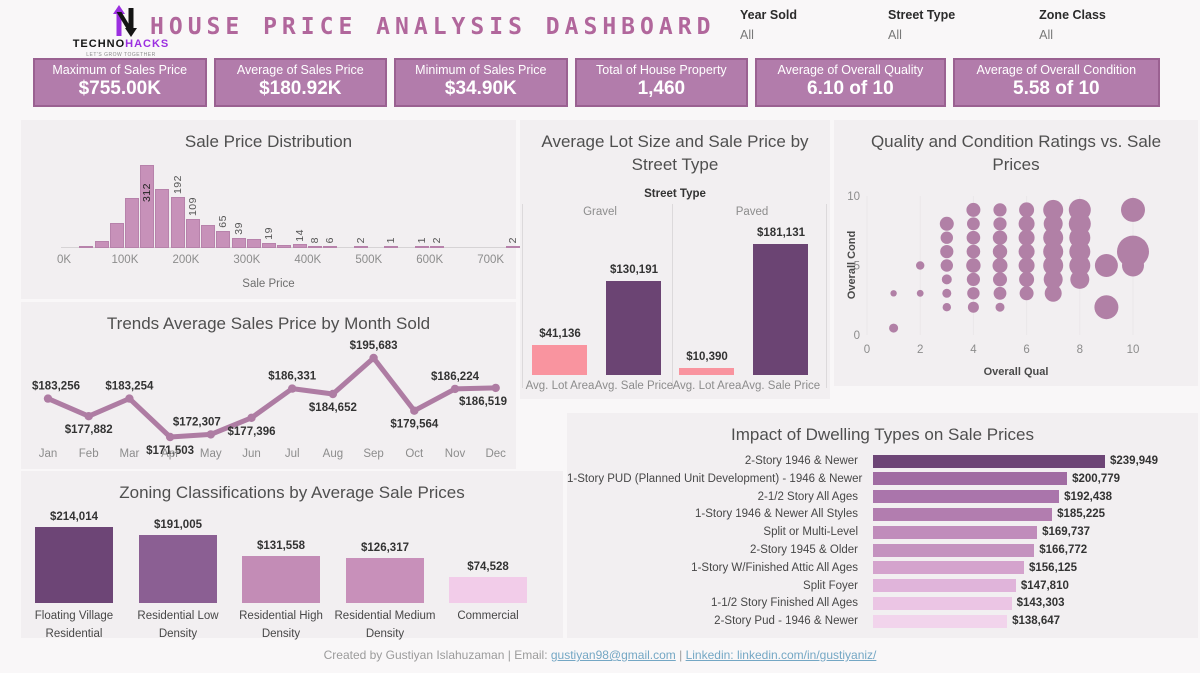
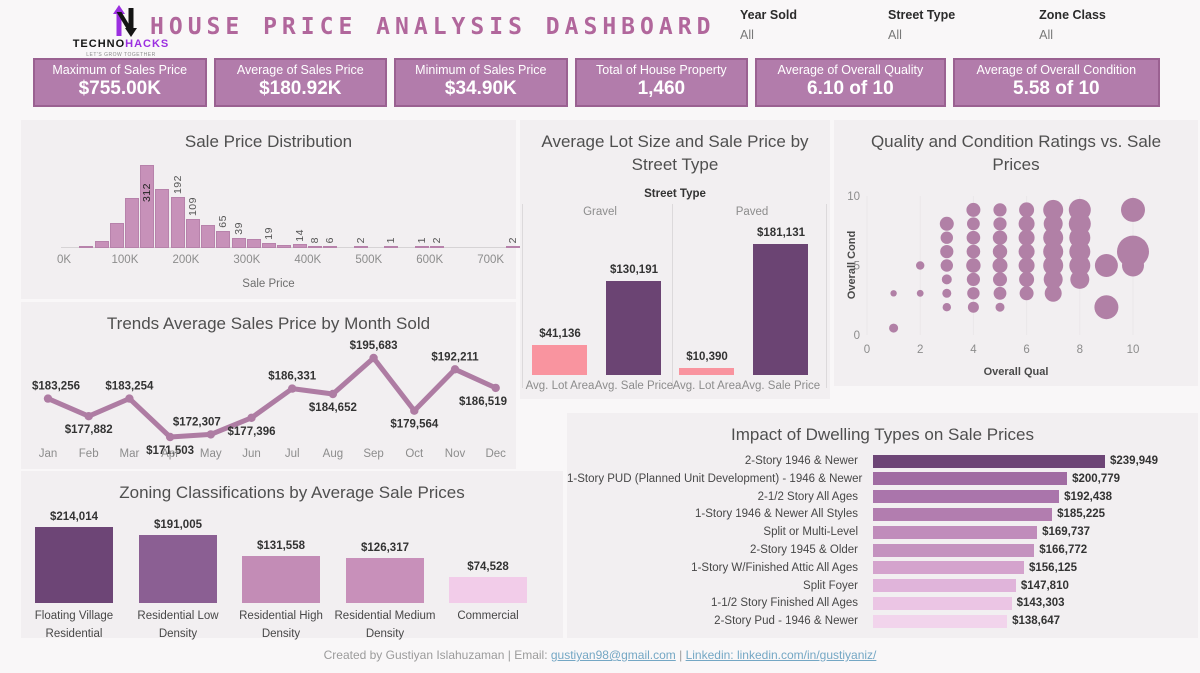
Trends Average Sales Price by Month Sold/Nov: $186,224 -> $192,211
